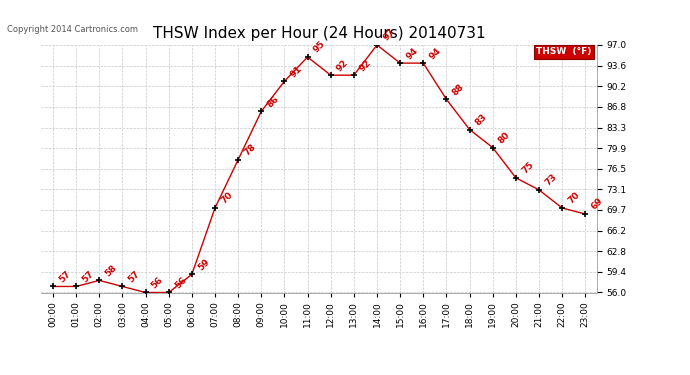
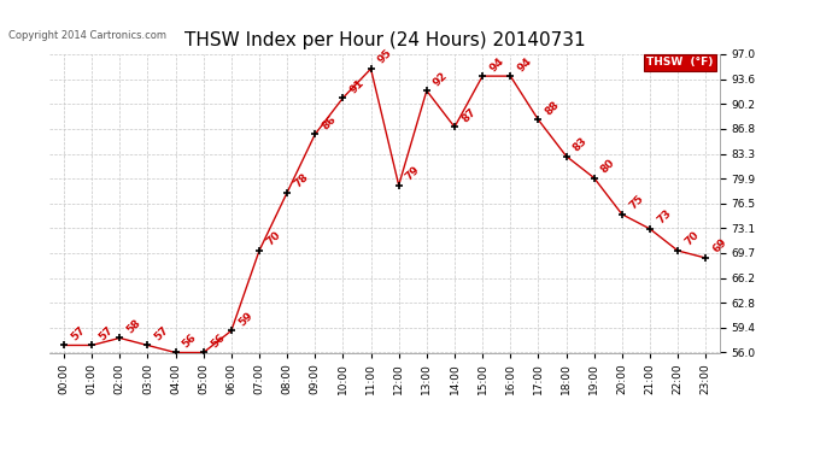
12:00: 92 -> 79
14:00: 97 -> 87
